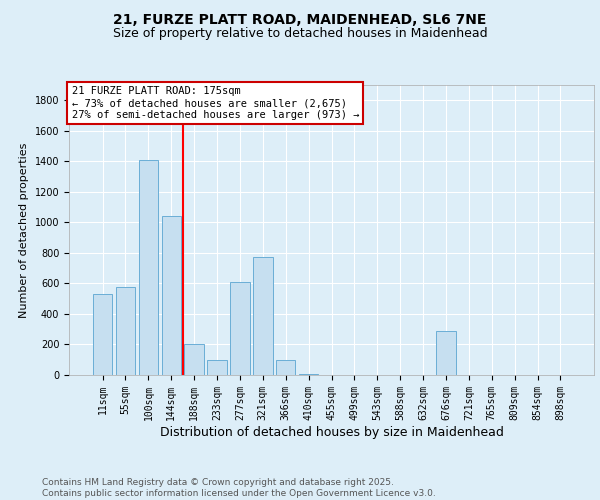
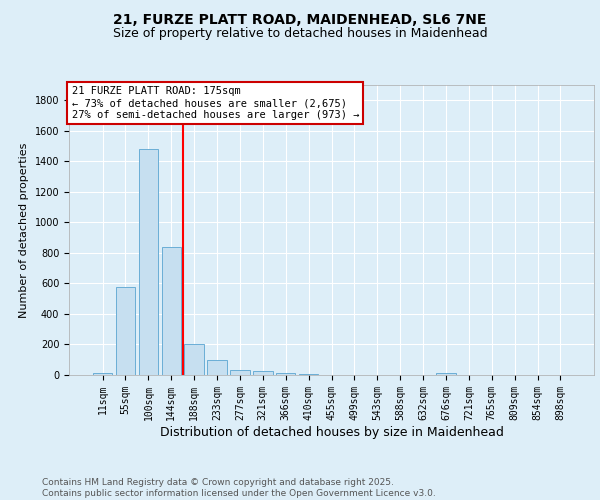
11sqm: 530 -> 10
100sqm: 1410 -> 1480
144sqm: 1040 -> 840
277sqm: 610 -> 40
321sqm: 770 -> 20
366sqm: 100 -> 10
676sqm: 290 -> 10
